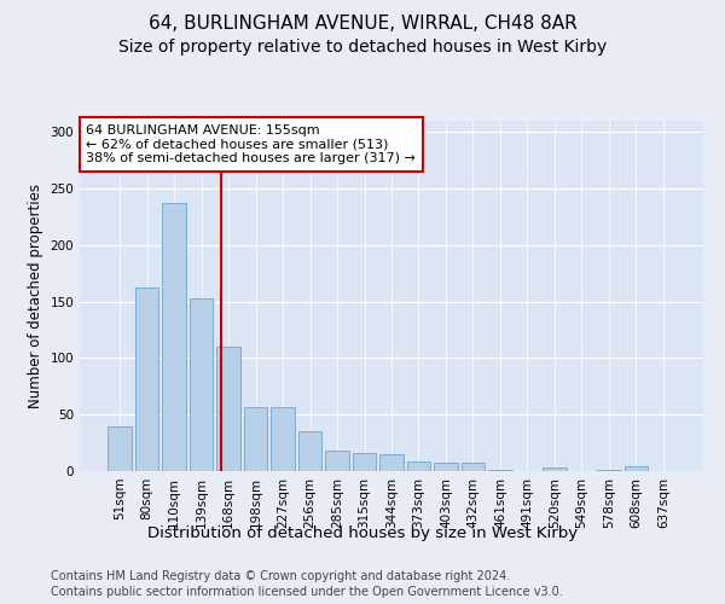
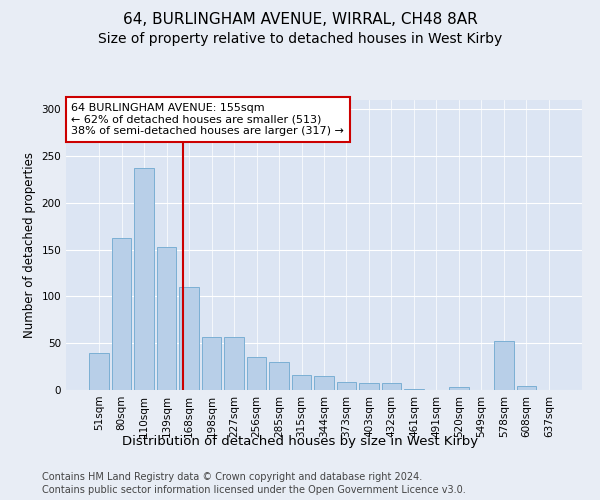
285sqm: 18 -> 30
578sqm: 1 -> 52
